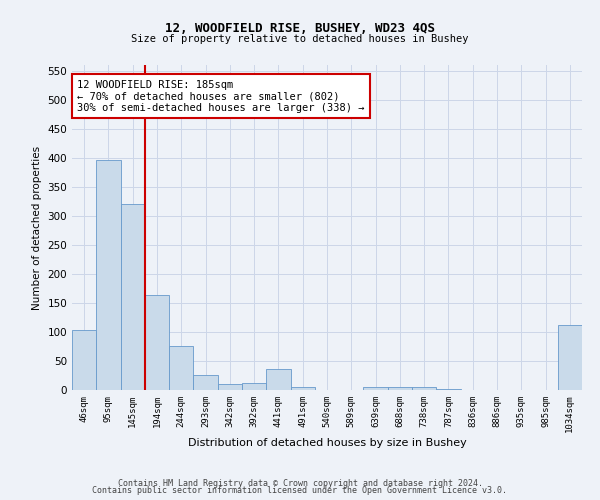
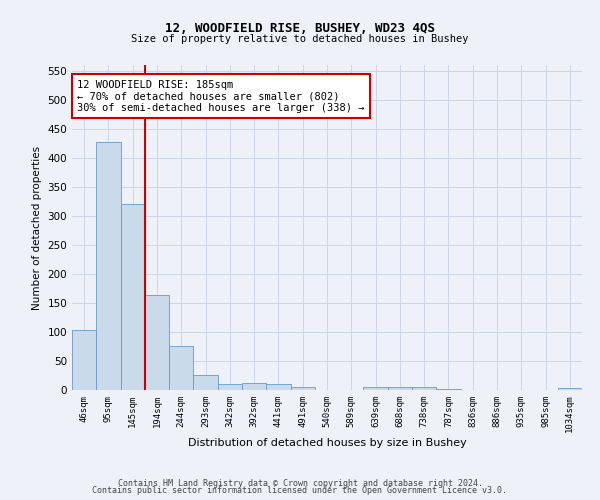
95sqm: 396 -> 428
441sqm: 36 -> 11
1034sqm: 112 -> 4
